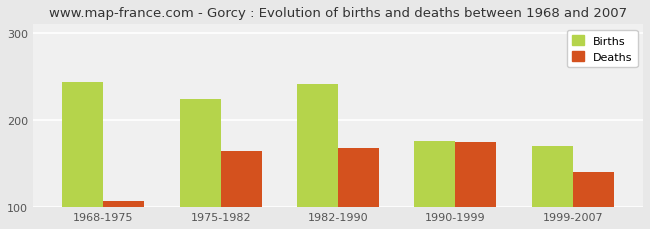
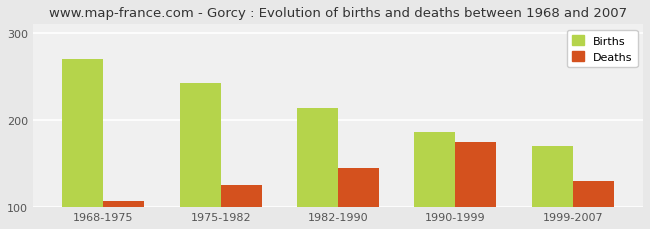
Births/1968-1975: 244 -> 270
Births/1975-1982: 224 -> 243
Deaths/1975-1982: 164 -> 125
Births/1982-1990: 242 -> 214
Deaths/1982-1990: 168 -> 145
Births/1990-1999: 176 -> 186
Deaths/1999-2007: 140 -> 130
